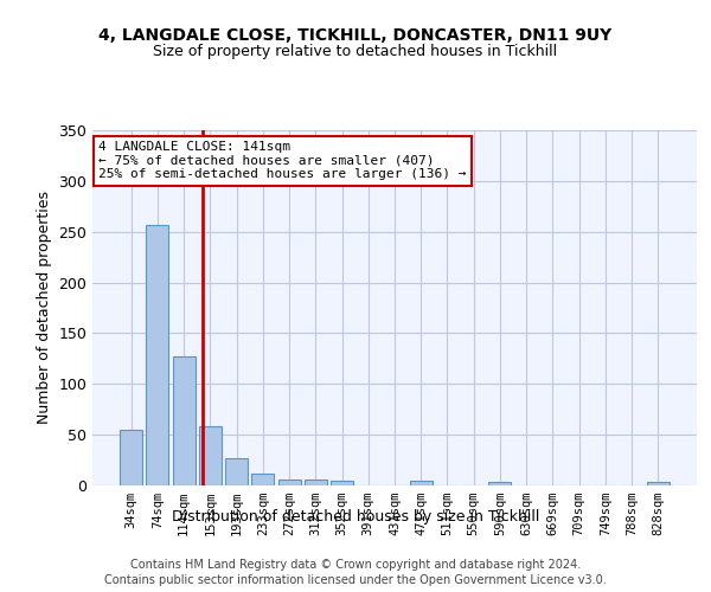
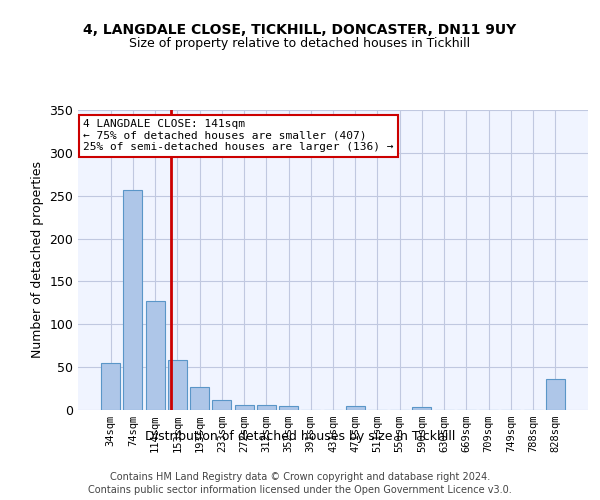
828sqm: 3 -> 36
